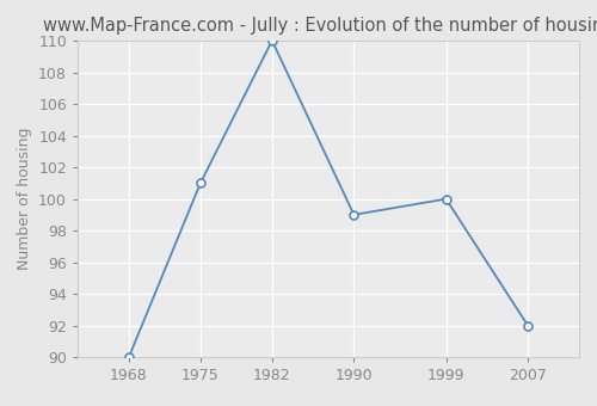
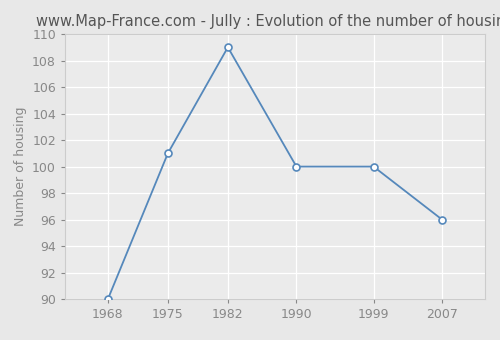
1982: 110 -> 109
1990: 99 -> 100
2007: 92 -> 96
